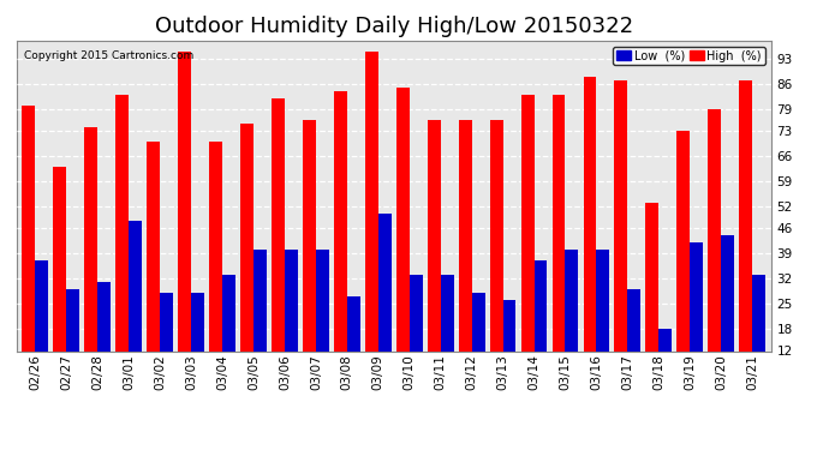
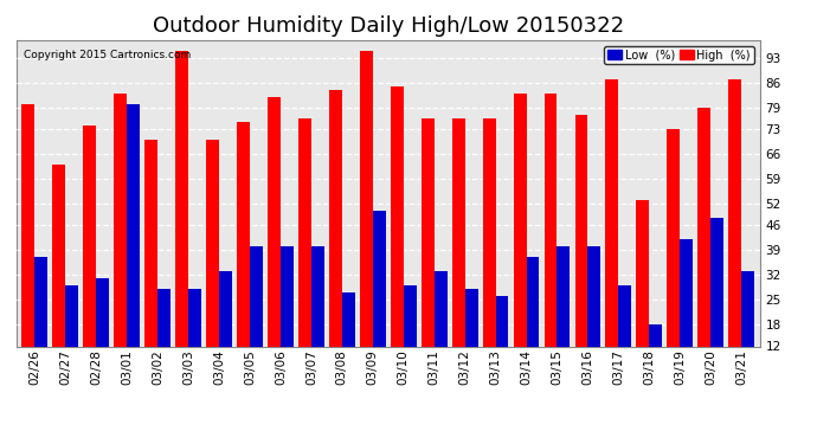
Low (%)/03/01: 48 -> 80
Low (%)/03/10: 33 -> 29
High (%)/03/16: 88 -> 77
Low (%)/03/20: 44 -> 48
